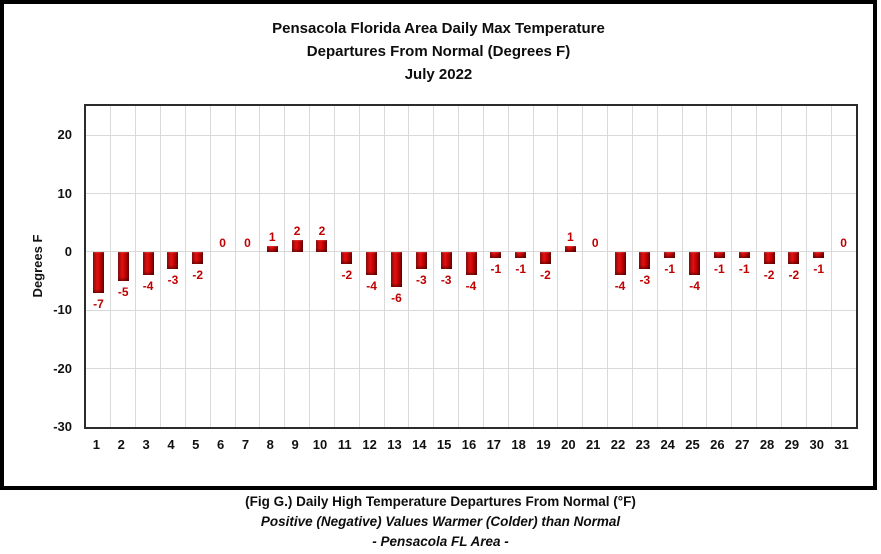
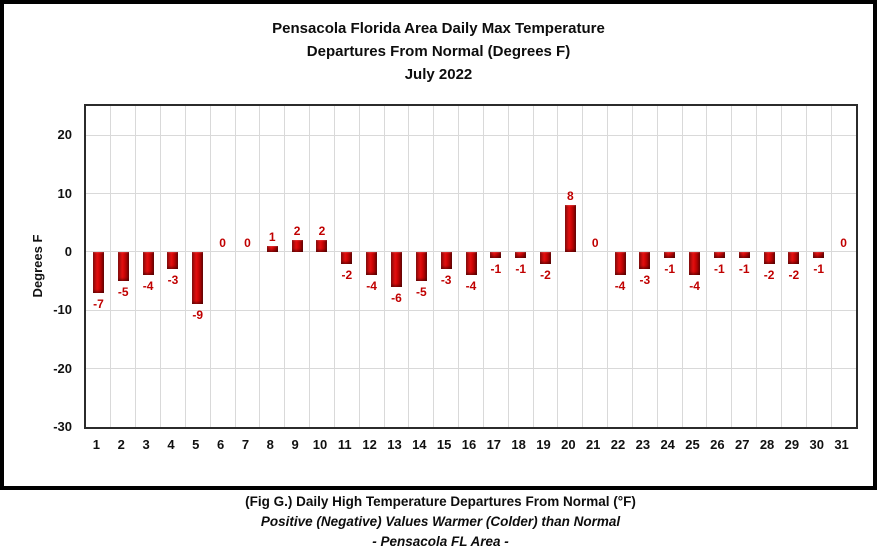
5: -2 -> -9
14: -3 -> -5
20: 1 -> 8
